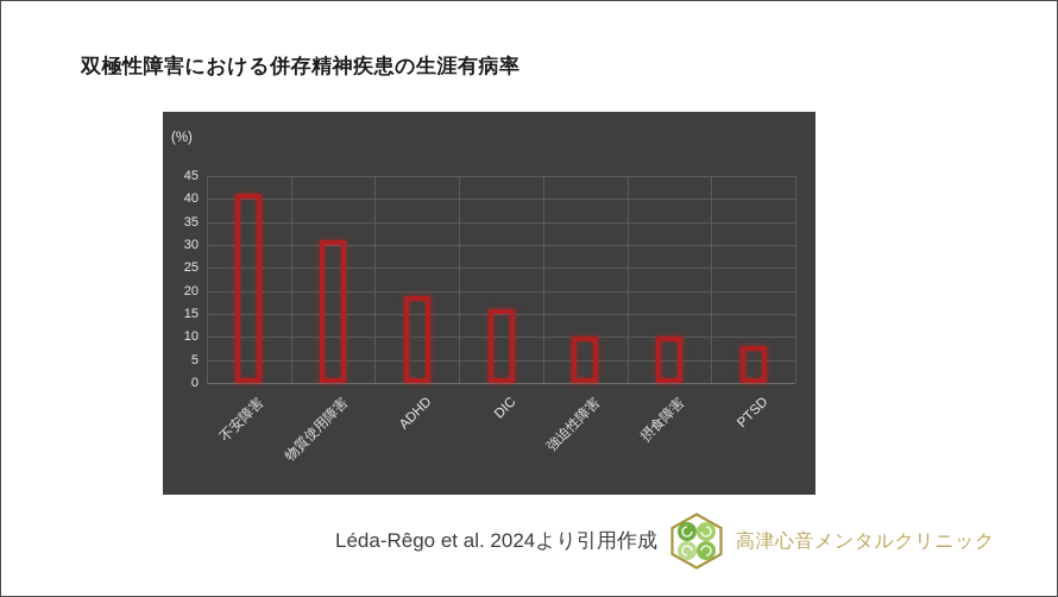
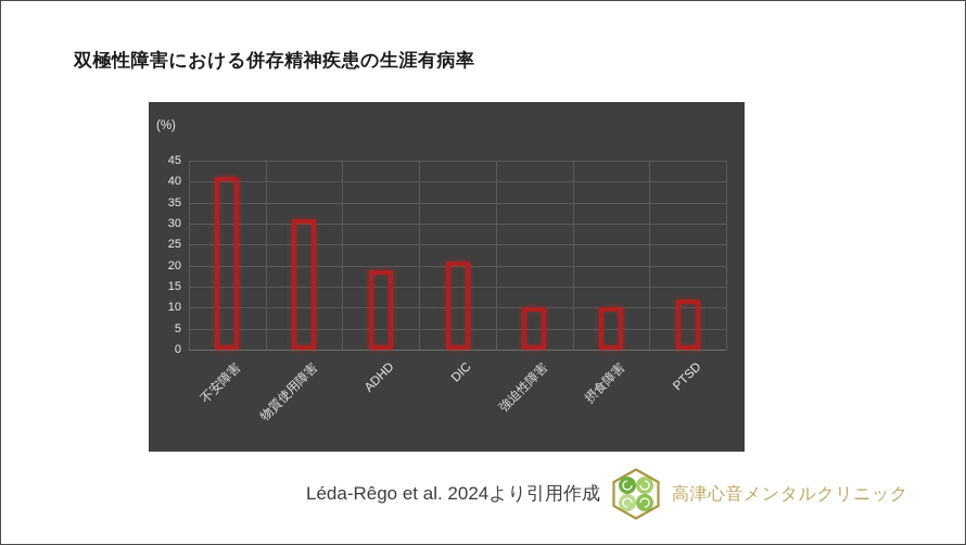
DIC: 16 -> 21
PTSD: 8 -> 12
